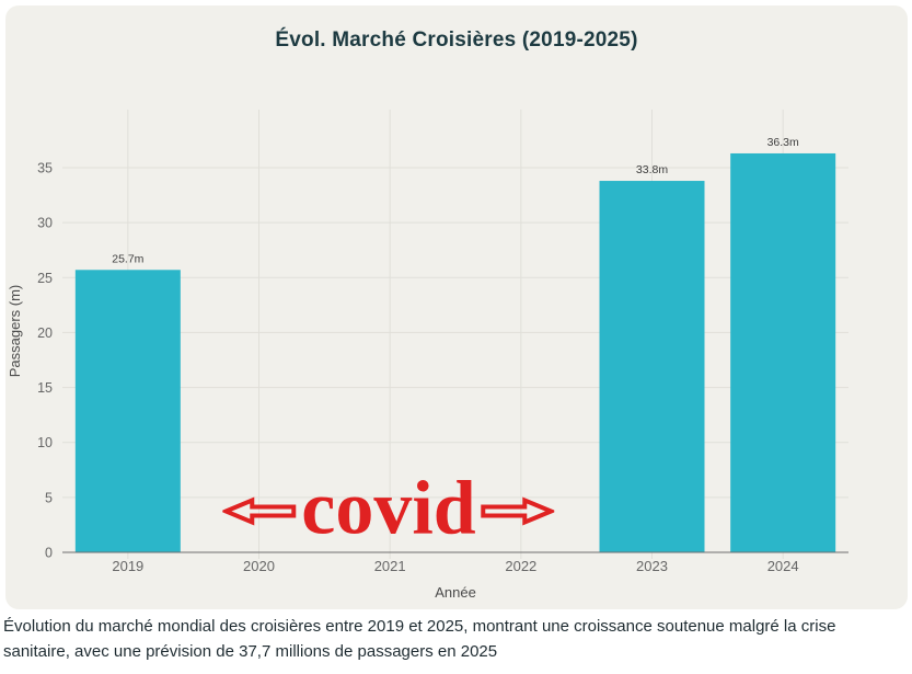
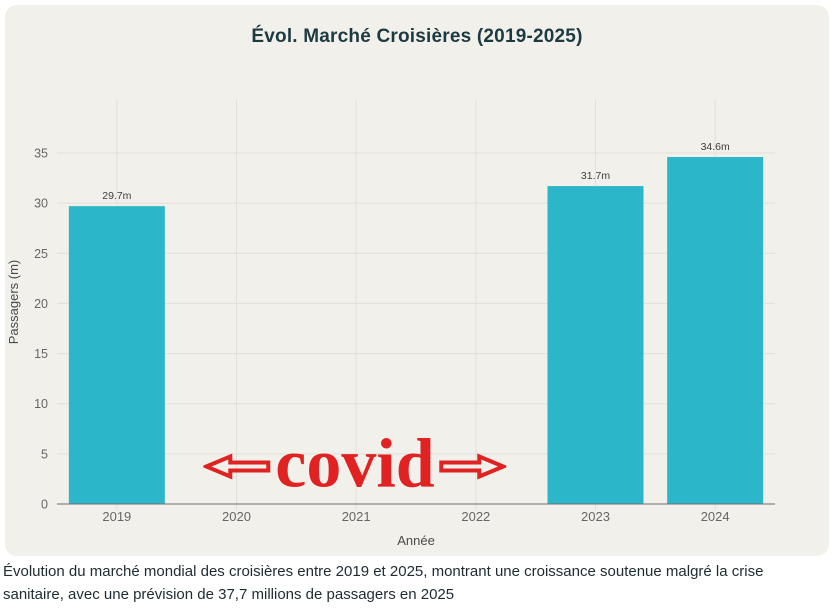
2019: 25.7m -> 29.7m
2023: 33.8m -> 31.7m
2024: 36.3m -> 34.6m
